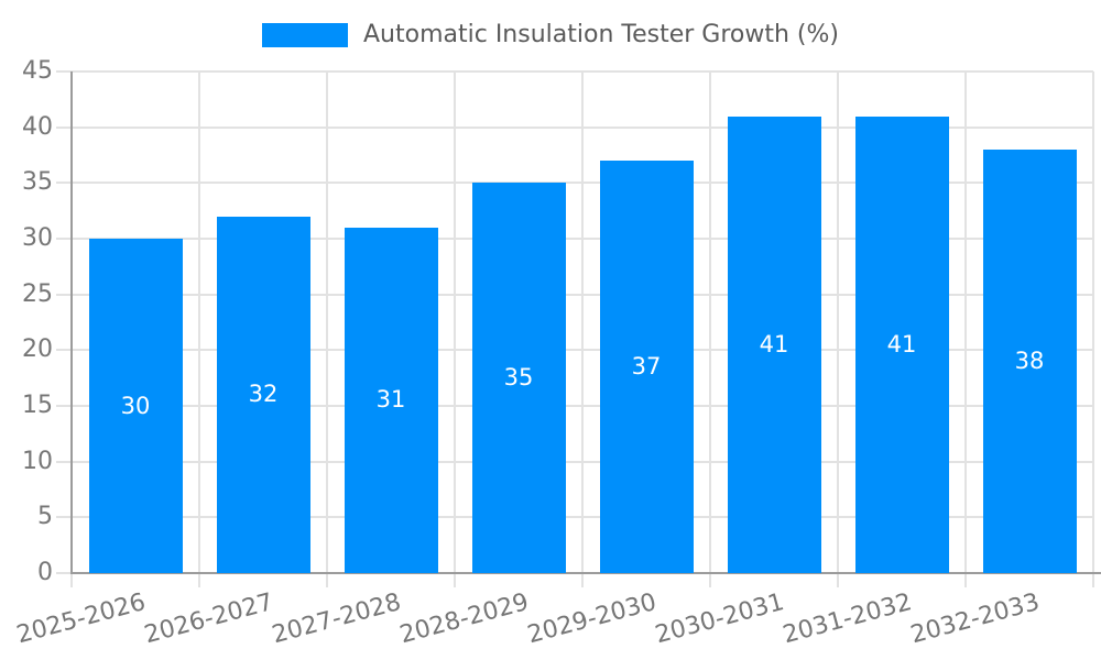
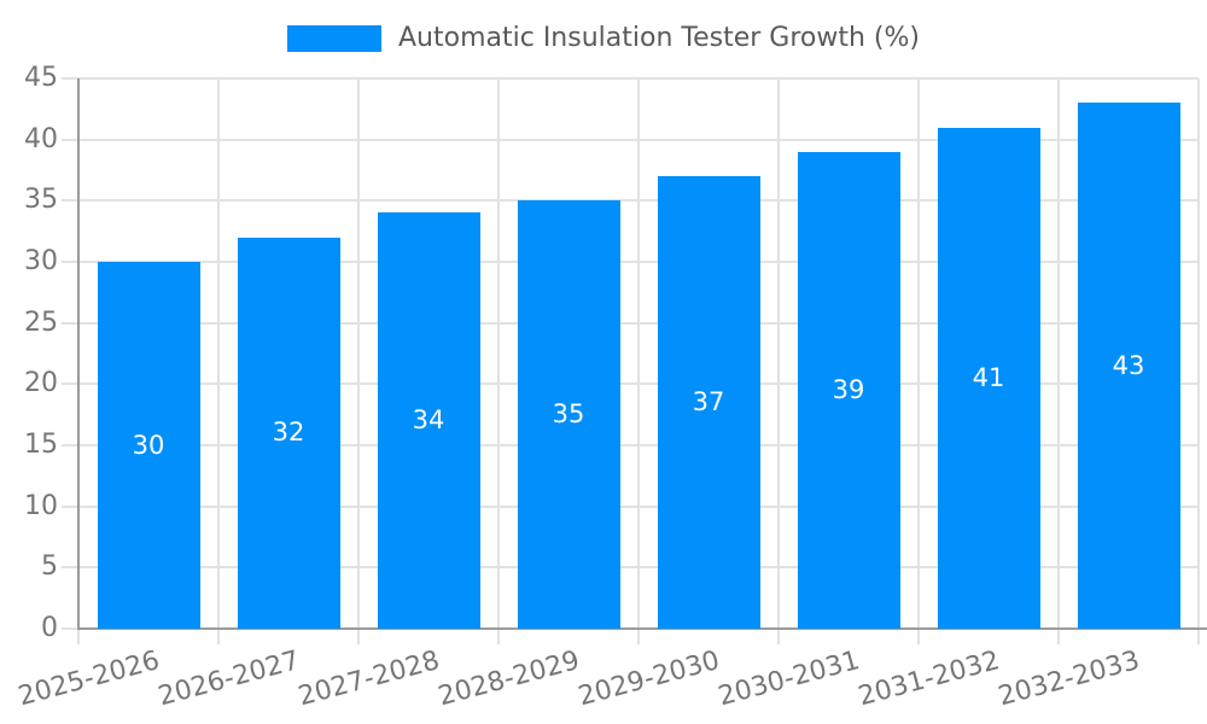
2027-2028: 31 -> 34
2030-2031: 41 -> 39
2032-2033: 38 -> 43
